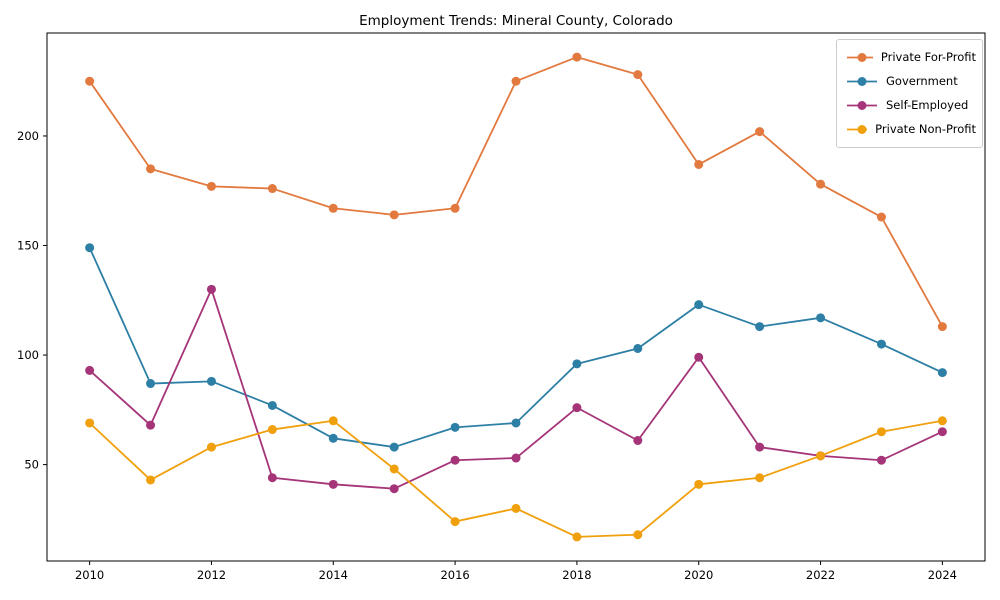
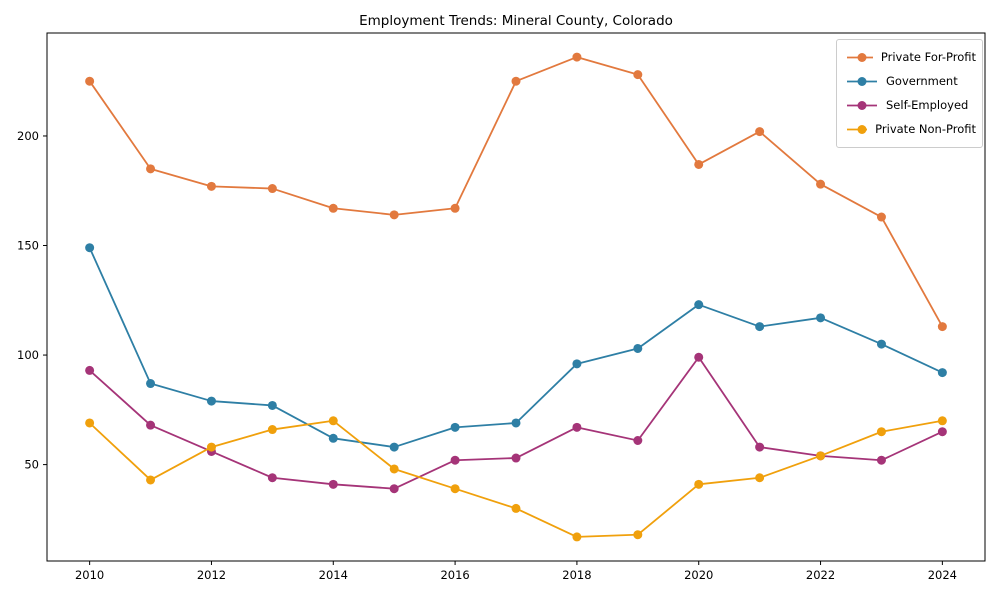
Government/2012: 88 -> 79
Self-Employed/2012: 130 -> 56
Private Non-Profit/2016: 24 -> 39
Self-Employed/2018: 76 -> 67
